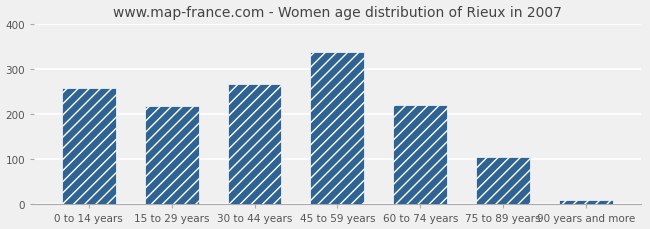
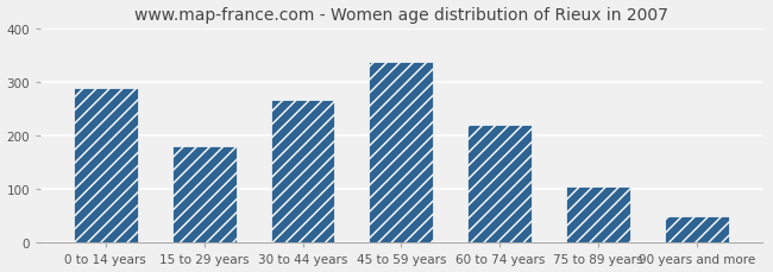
0 to 14 years: 258 -> 290
15 to 29 years: 218 -> 180
90 years and more: 10 -> 50
